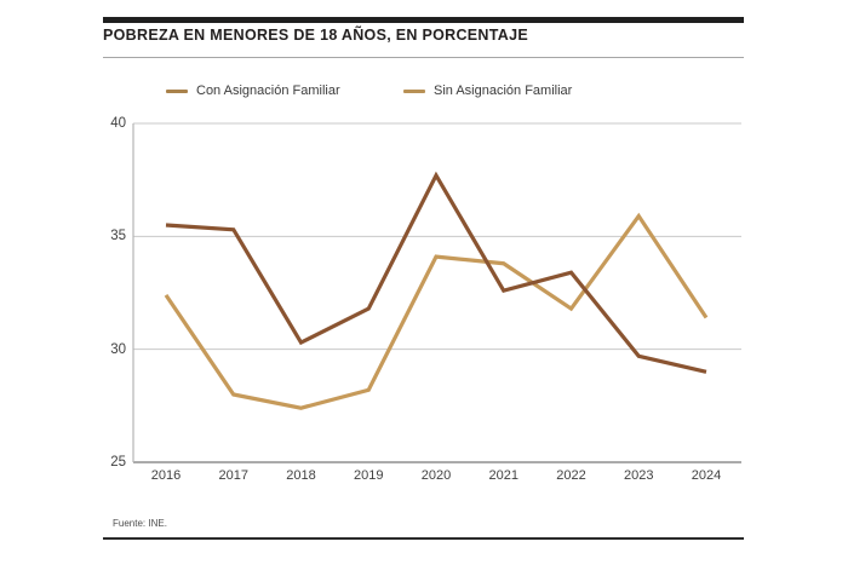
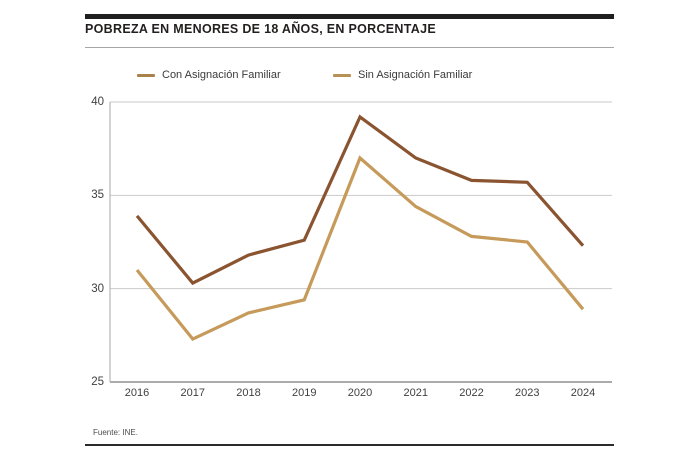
Con Asignación Familiar/2016: 35.5 -> 33.9
Sin Asignación Familiar/2016: 32.4 -> 31.0
Con Asignación Familiar/2017: 35.3 -> 30.3
Sin Asignación Familiar/2017: 28.0 -> 27.3
Con Asignación Familiar/2018: 30.3 -> 31.8
Sin Asignación Familiar/2018: 27.4 -> 28.7
Con Asignación Familiar/2019: 31.8 -> 32.6
Sin Asignación Familiar/2019: 28.2 -> 29.4
Con Asignación Familiar/2020: 37.7 -> 39.2
Sin Asignación Familiar/2020: 34.1 -> 37.0
Con Asignación Familiar/2021: 32.6 -> 37.0
Sin Asignación Familiar/2021: 33.8 -> 34.4
Con Asignación Familiar/2022: 33.4 -> 35.8
Sin Asignación Familiar/2022: 31.8 -> 32.8
Con Asignación Familiar/2023: 29.7 -> 35.7
Sin Asignación Familiar/2023: 35.9 -> 32.5
Con Asignación Familiar/2024: 29.0 -> 32.3
Sin Asignación Familiar/2024: 31.4 -> 28.9
